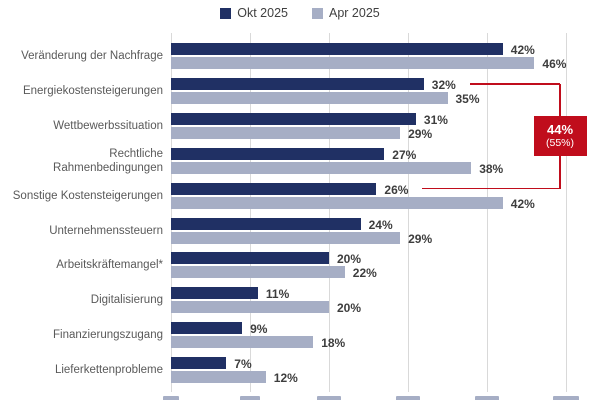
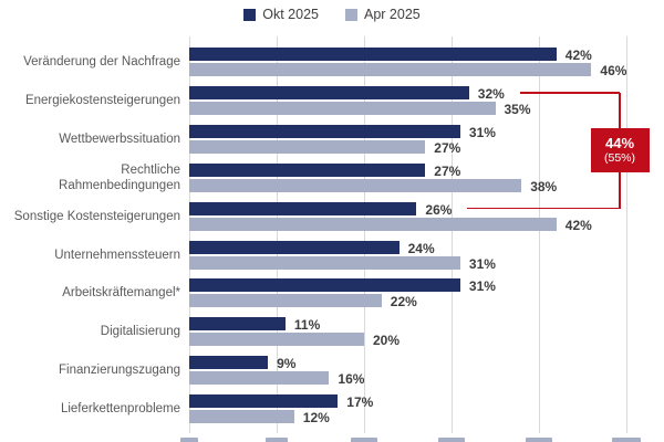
Apr 2025/Wettbewerbssituation: 29% -> 27%
Apr 2025/Unternehmenssteuern: 29% -> 31%
Okt 2025/Arbeitskräftemangel*: 20% -> 31%
Apr 2025/Finanzierungszugang: 18% -> 16%
Okt 2025/Lieferkettenprobleme: 7% -> 17%
